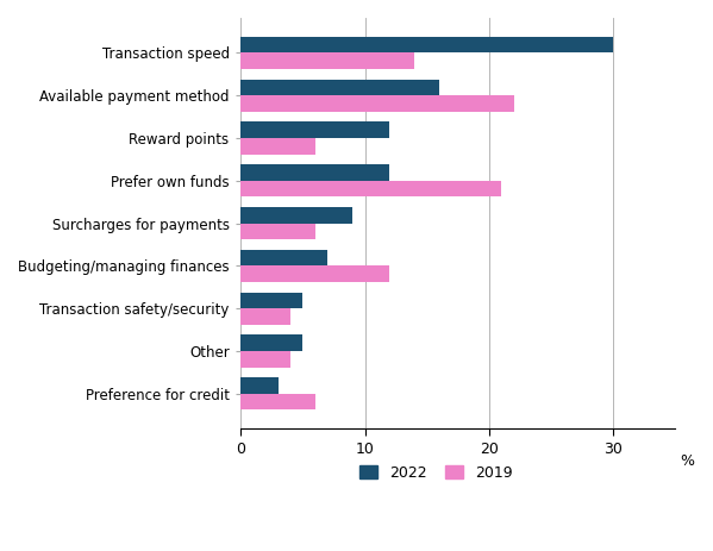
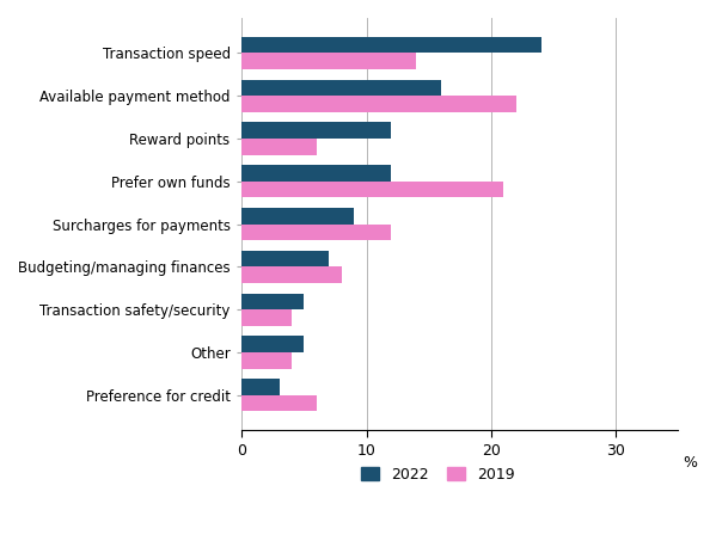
2022/Transaction speed: 30 -> 24
2019/Surcharges for payments: 6 -> 12
2019/Budgeting/managing finances: 12 -> 8
